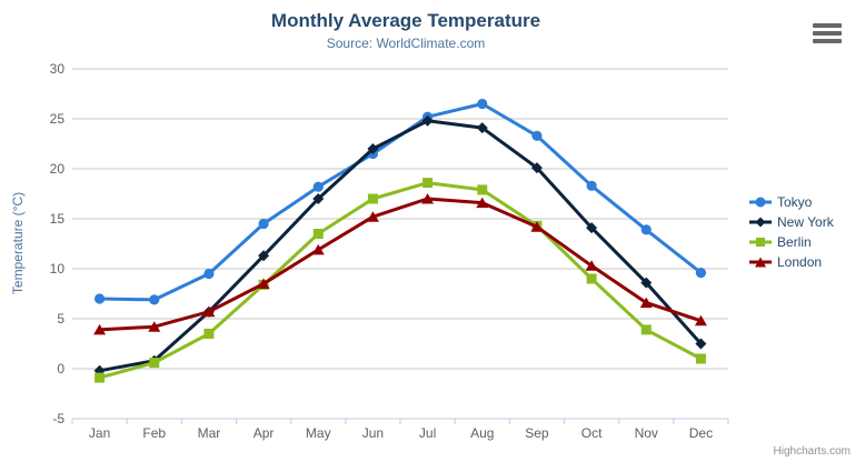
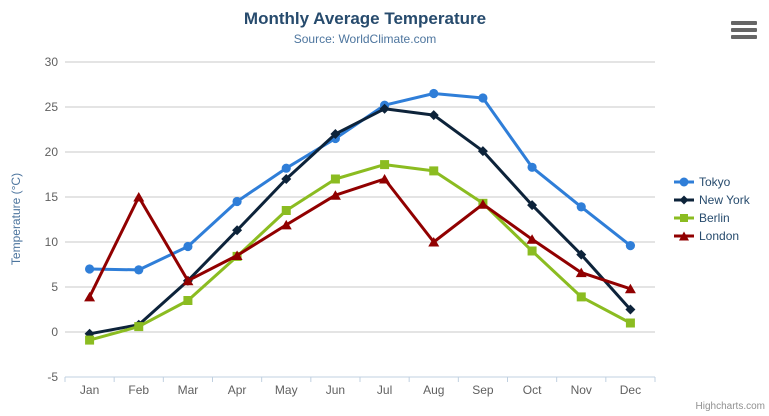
London/Feb: 4 -> 15
London/Aug: 17 -> 10
Tokyo/Sep: 23 -> 26
